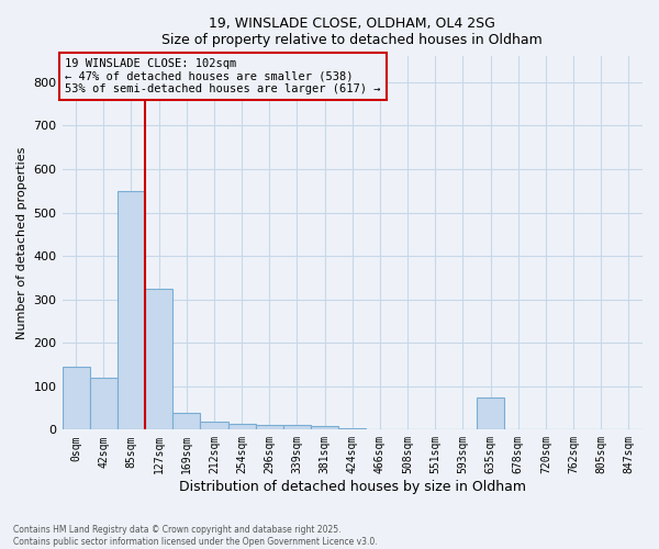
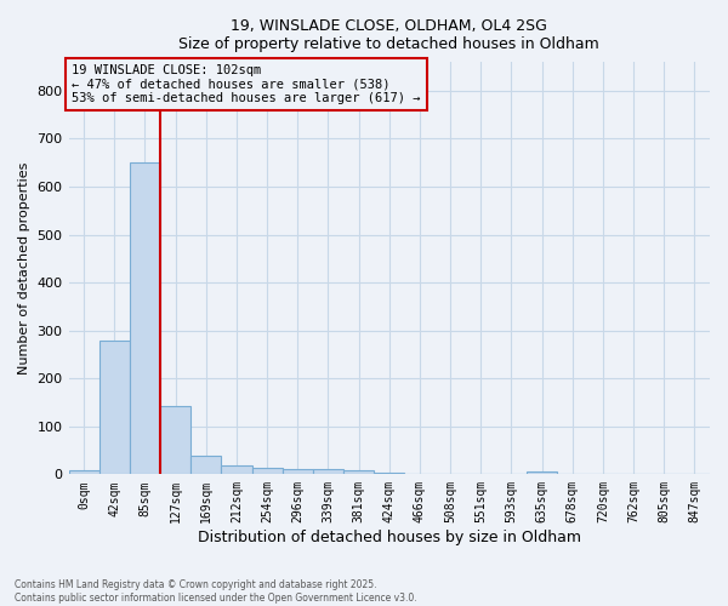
0sqm: 145 -> 8
42sqm: 120 -> 278
85sqm: 550 -> 650
127sqm: 325 -> 143
635sqm: 75 -> 5
